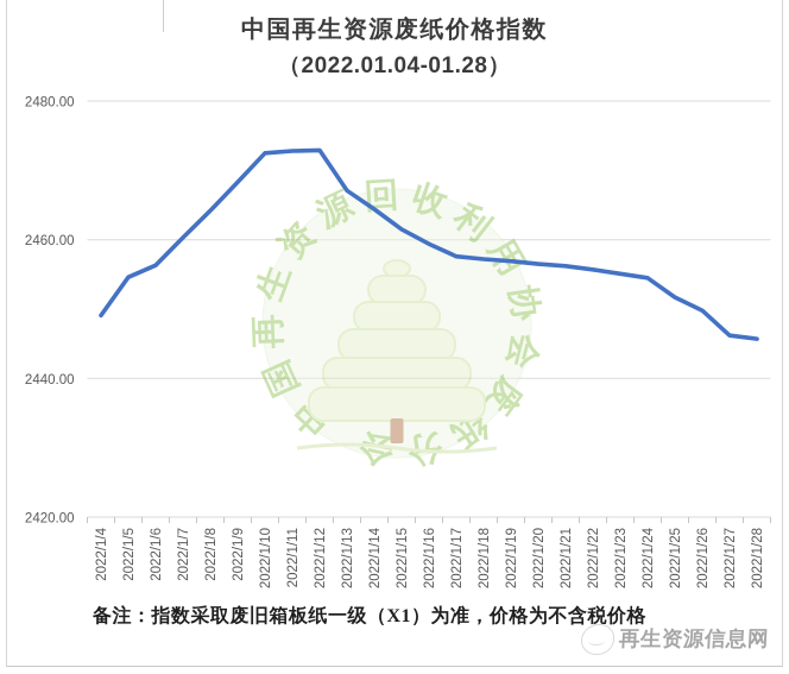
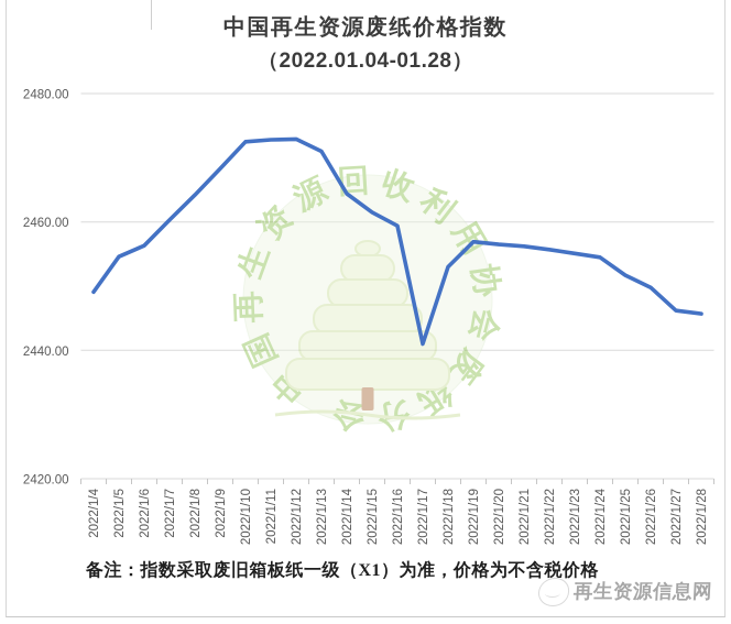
2022/1/13: 2467 -> 2471
2022/1/17: 2458 -> 2441
2022/1/18: 2457 -> 2453
